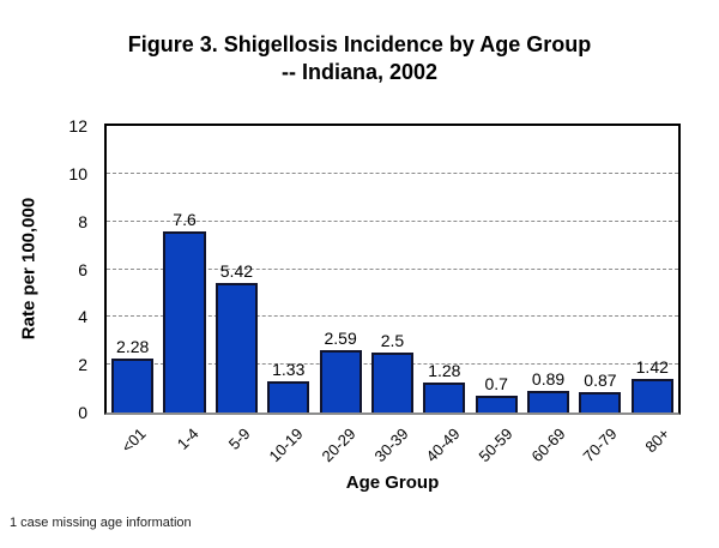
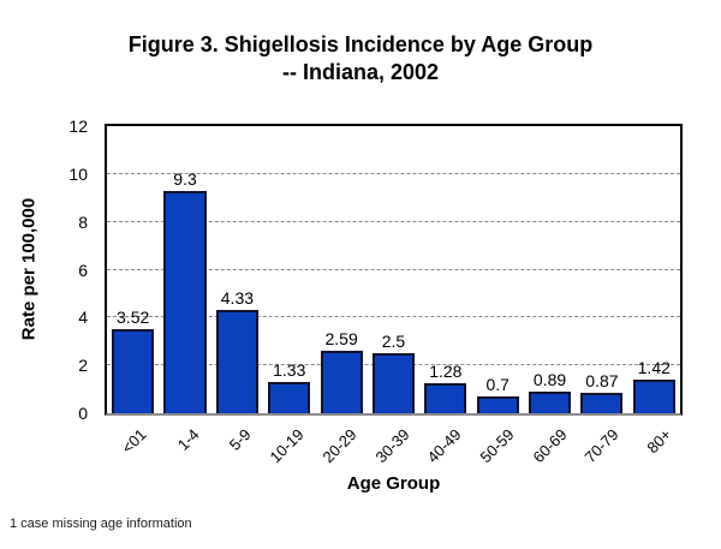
<01: 2.28 -> 3.52
1-4: 7.6 -> 9.3
5-9: 5.42 -> 4.33
